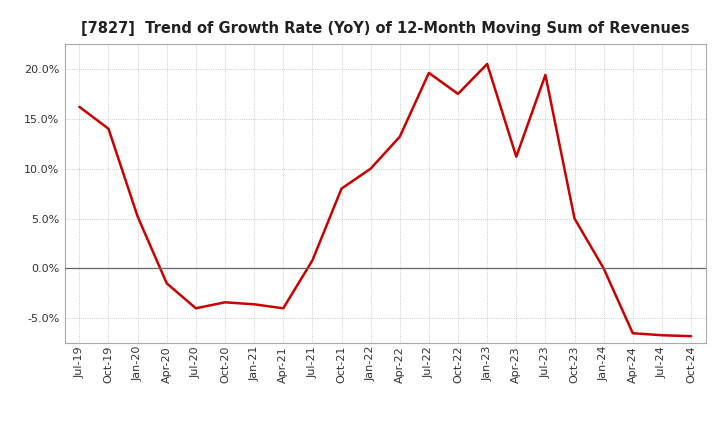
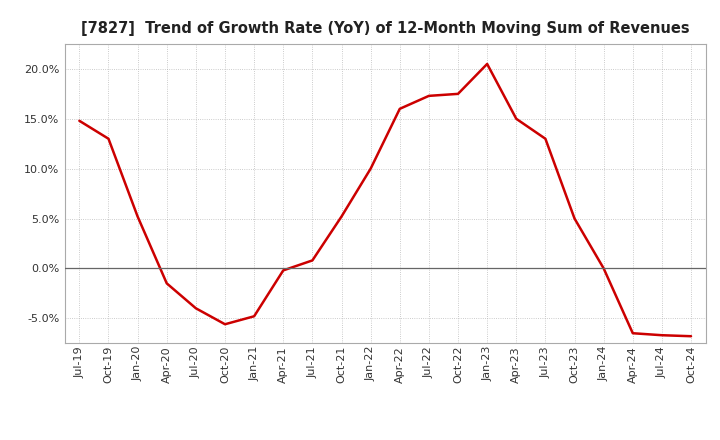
Jul-19: 16.2% -> 14.8%
Oct-19: 14.0% -> 13.0%
Oct-20: -3.4% -> -5.6%
Jan-21: -3.6% -> -4.8%
Apr-21: -4.0% -> -0.2%
Oct-21: 8.0% -> 5.2%
Apr-22: 13.2% -> 16.0%
Jul-22: 19.6% -> 17.3%
Apr-23: 11.2% -> 15.0%
Jul-23: 19.4% -> 13.0%
